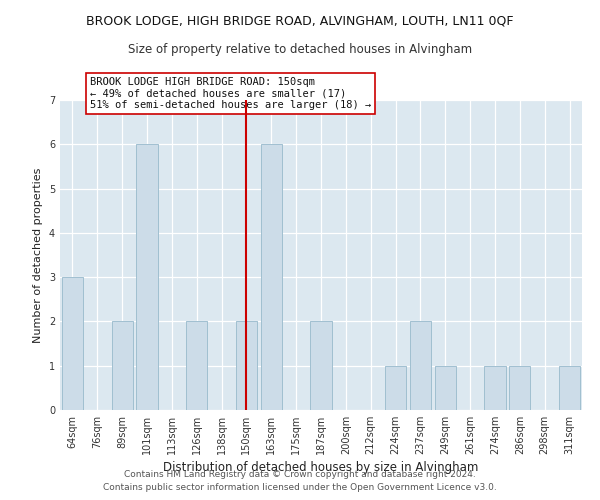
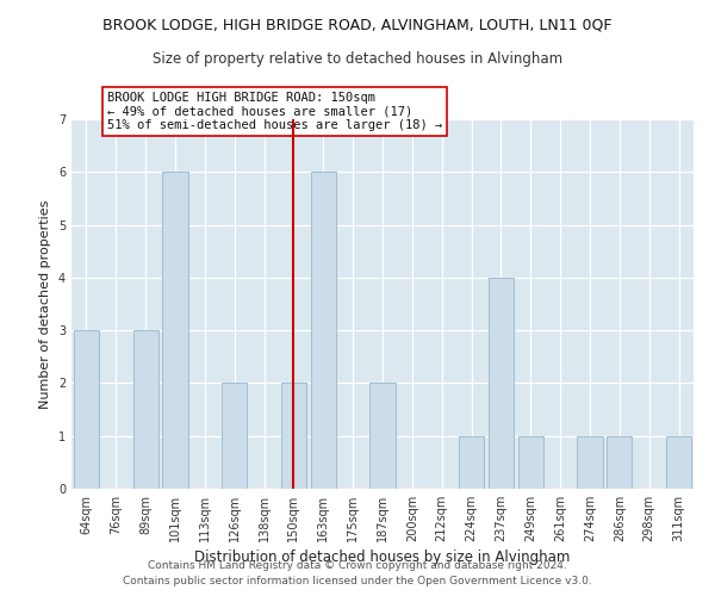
89sqm: 2 -> 3
237sqm: 2 -> 4
